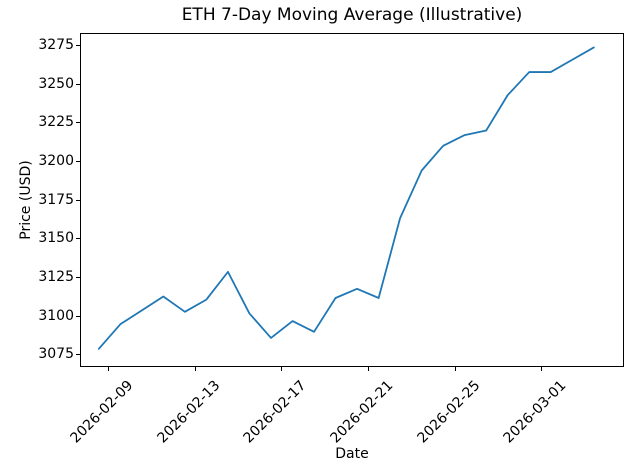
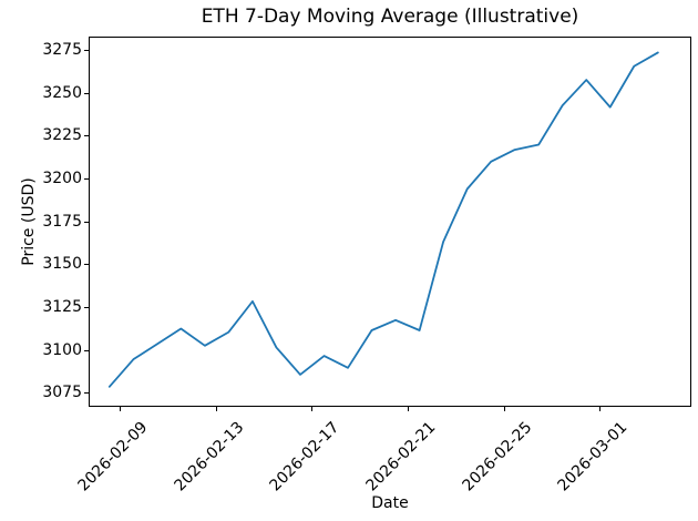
2026-03-01: 3258 -> 3242
